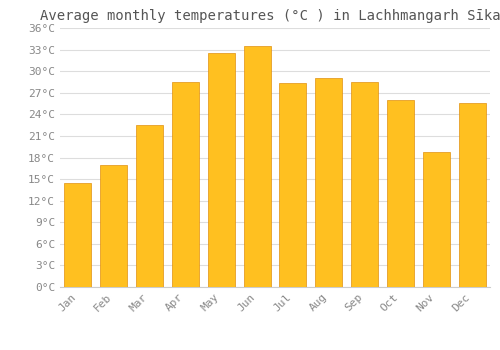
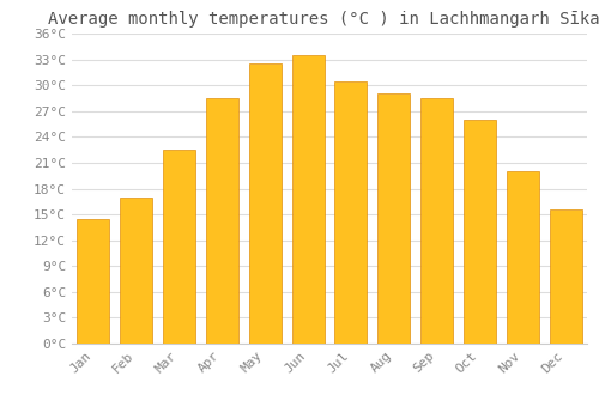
Jul: 28.4°C -> 30.5°C
Nov: 18.8°C -> 20.0°C
Dec: 25.6°C -> 15.5°C
